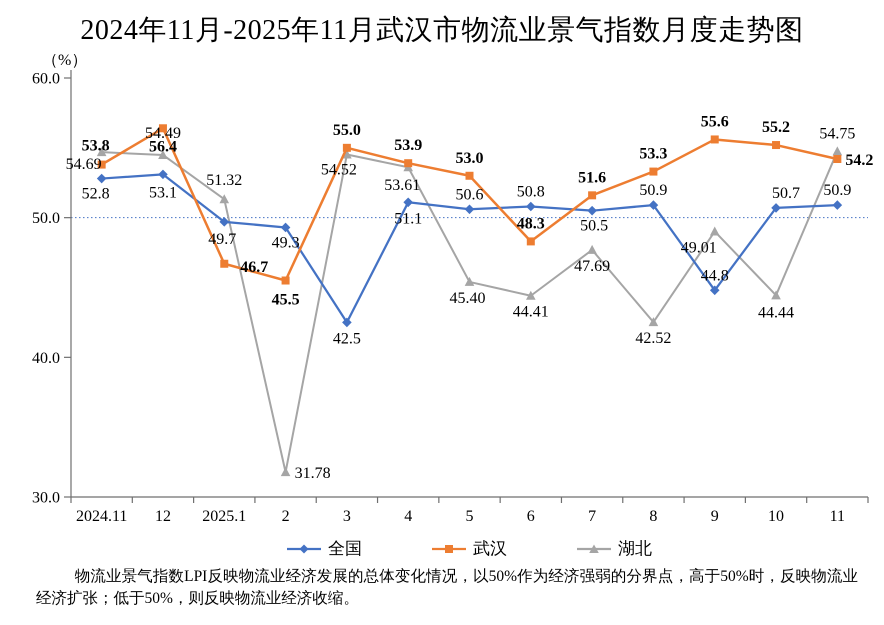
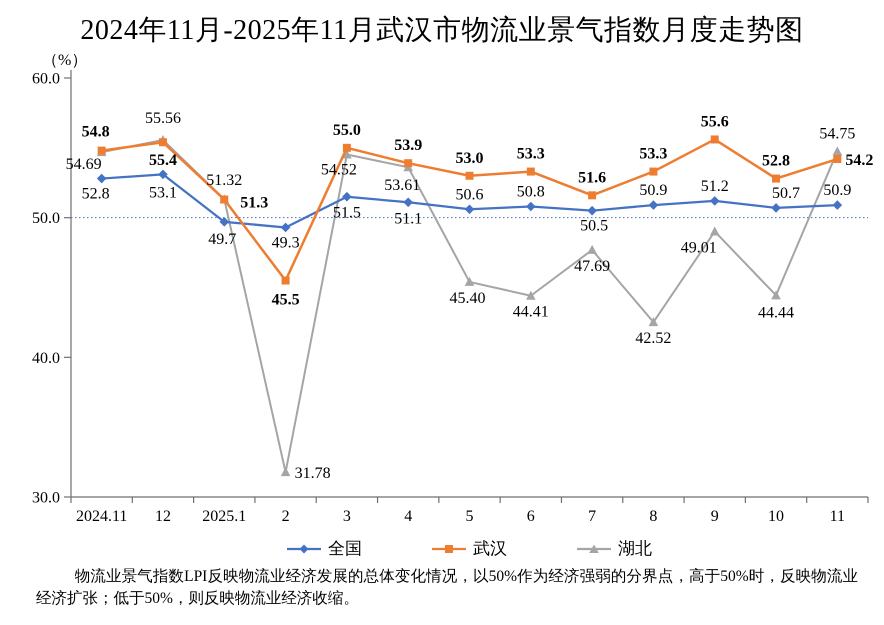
武汉/2024.11: 53.8 -> 54.8
武汉/12: 56.4 -> 55.4
湖北/12: 54.49 -> 55.56
武汉/2025.1: 46.7 -> 51.3
全国/3: 42.5 -> 51.5
武汉/6: 48.3 -> 53.3
全国/9: 44.8 -> 51.2
武汉/10: 55.2 -> 52.8
